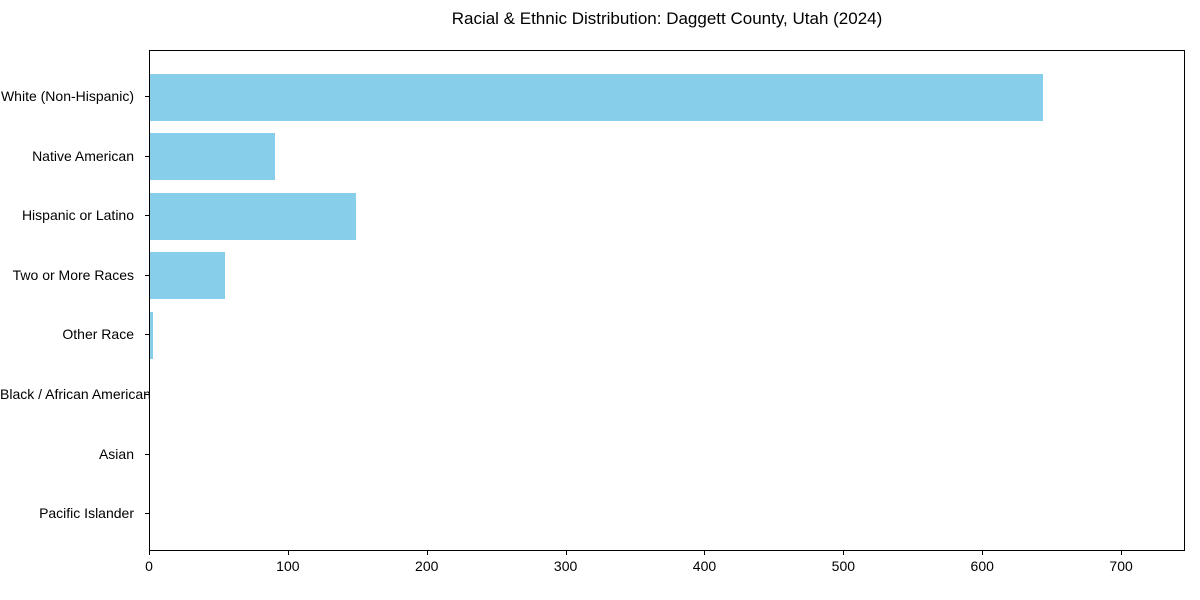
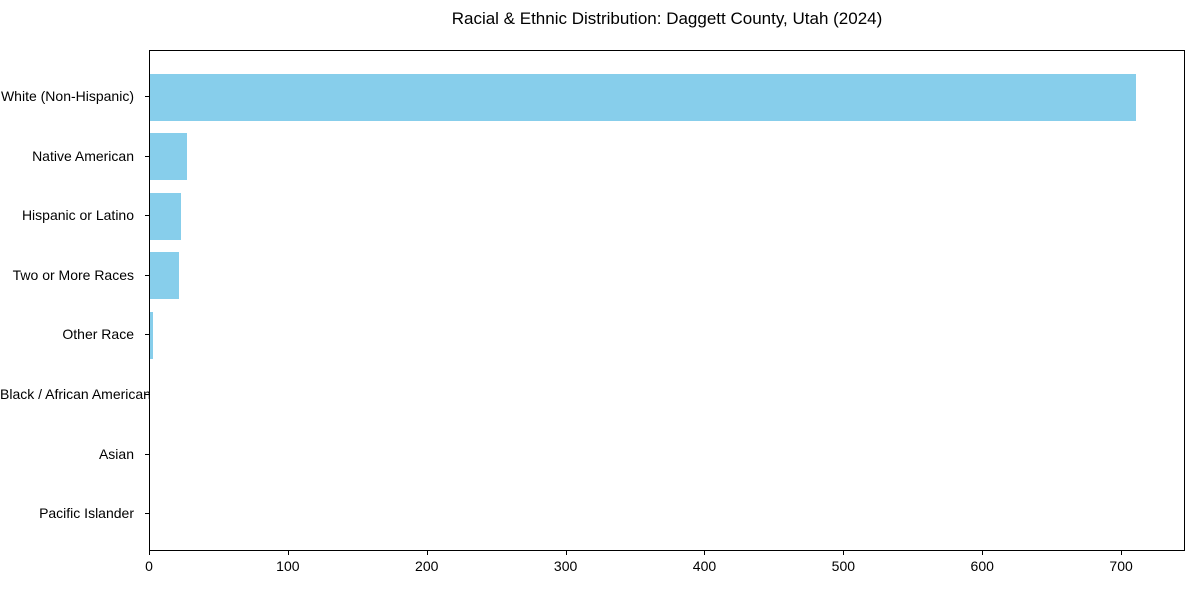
White (Non-Hispanic): 643 -> 710
Native American: 90 -> 27
Hispanic or Latino: 148 -> 22
Two or More Races: 54 -> 21
